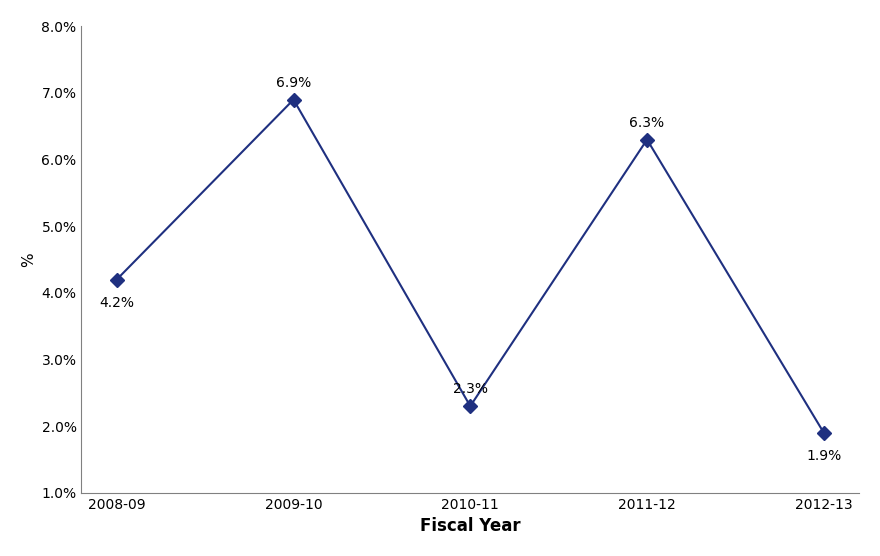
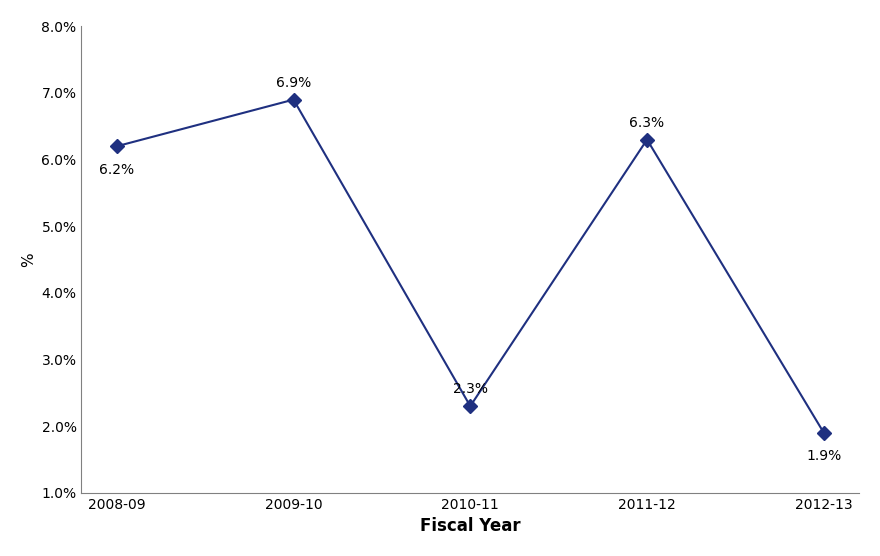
2008-09: 4.2% -> 6.2%
